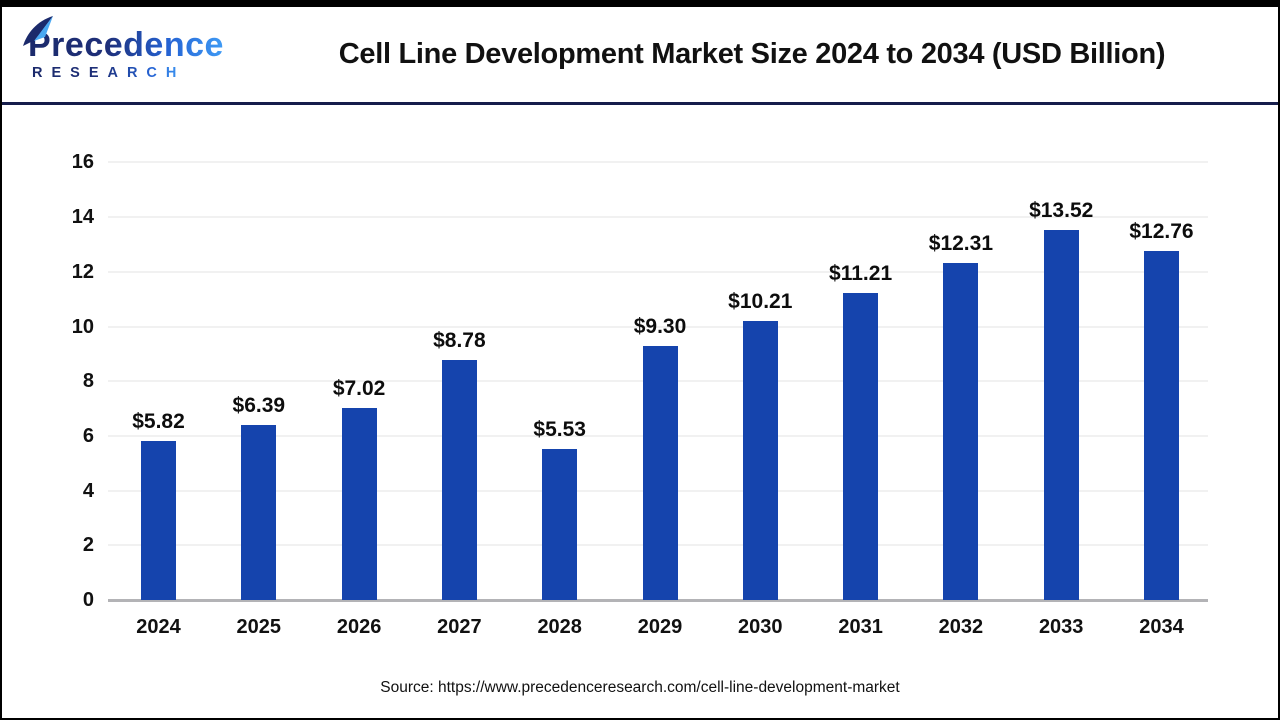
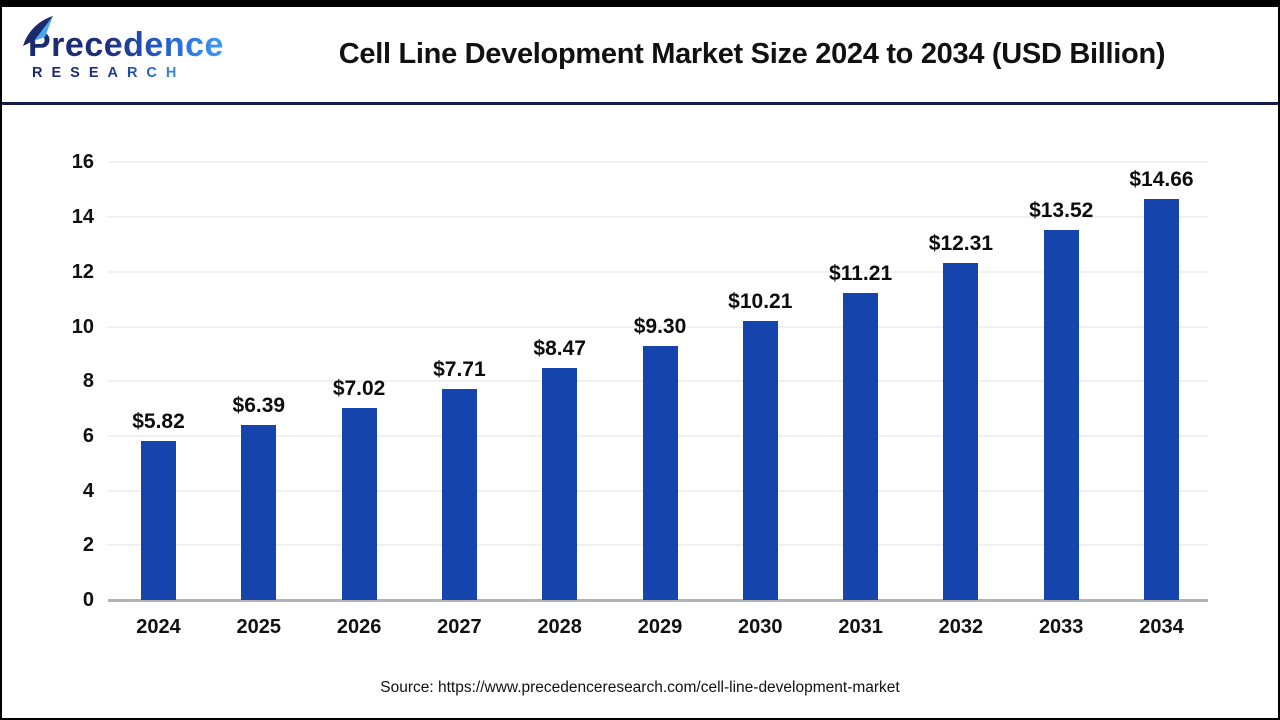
2027: $8.78 -> $7.71
2028: $5.53 -> $8.47
2034: $12.76 -> $14.66
